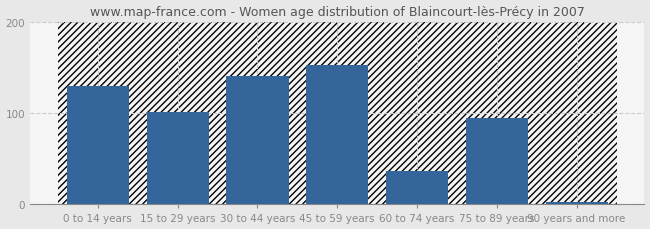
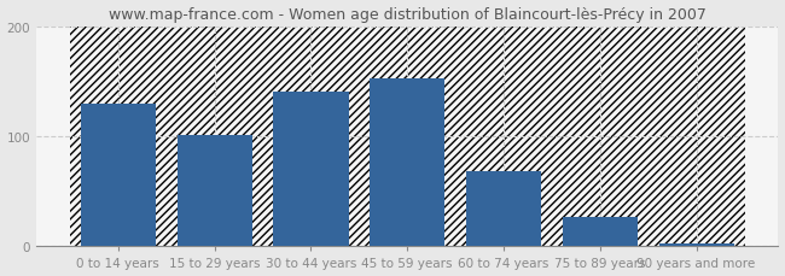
60 to 74 years: 36 -> 68
75 to 89 years: 94 -> 27
